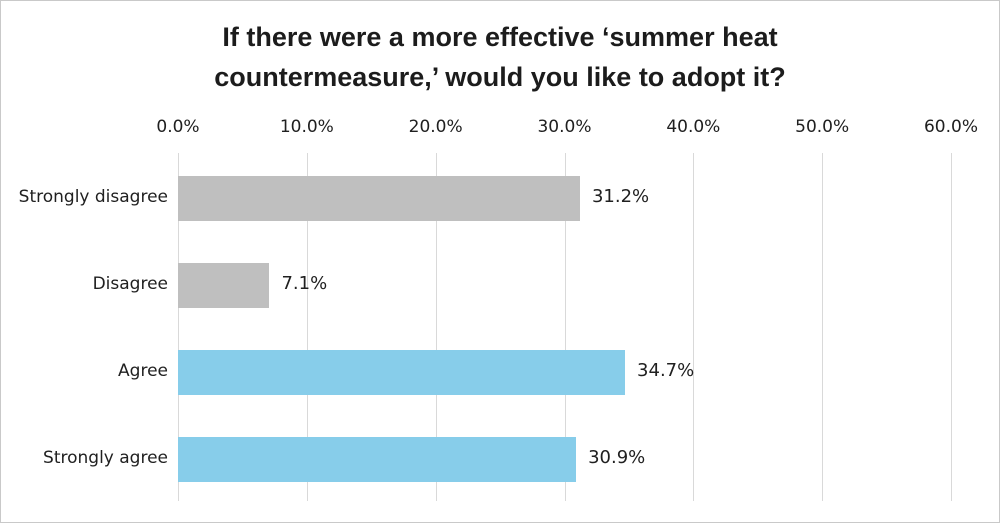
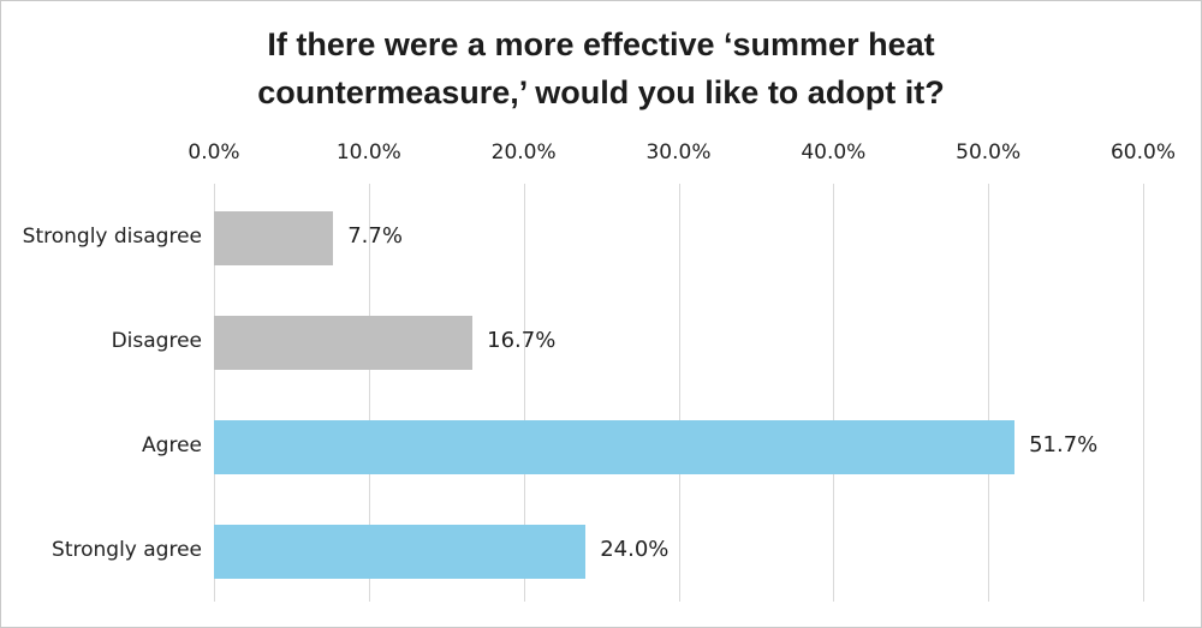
Strongly disagree: 31.2% -> 7.7%
Disagree: 7.1% -> 16.7%
Agree: 34.7% -> 51.7%
Strongly agree: 30.9% -> 24.0%
